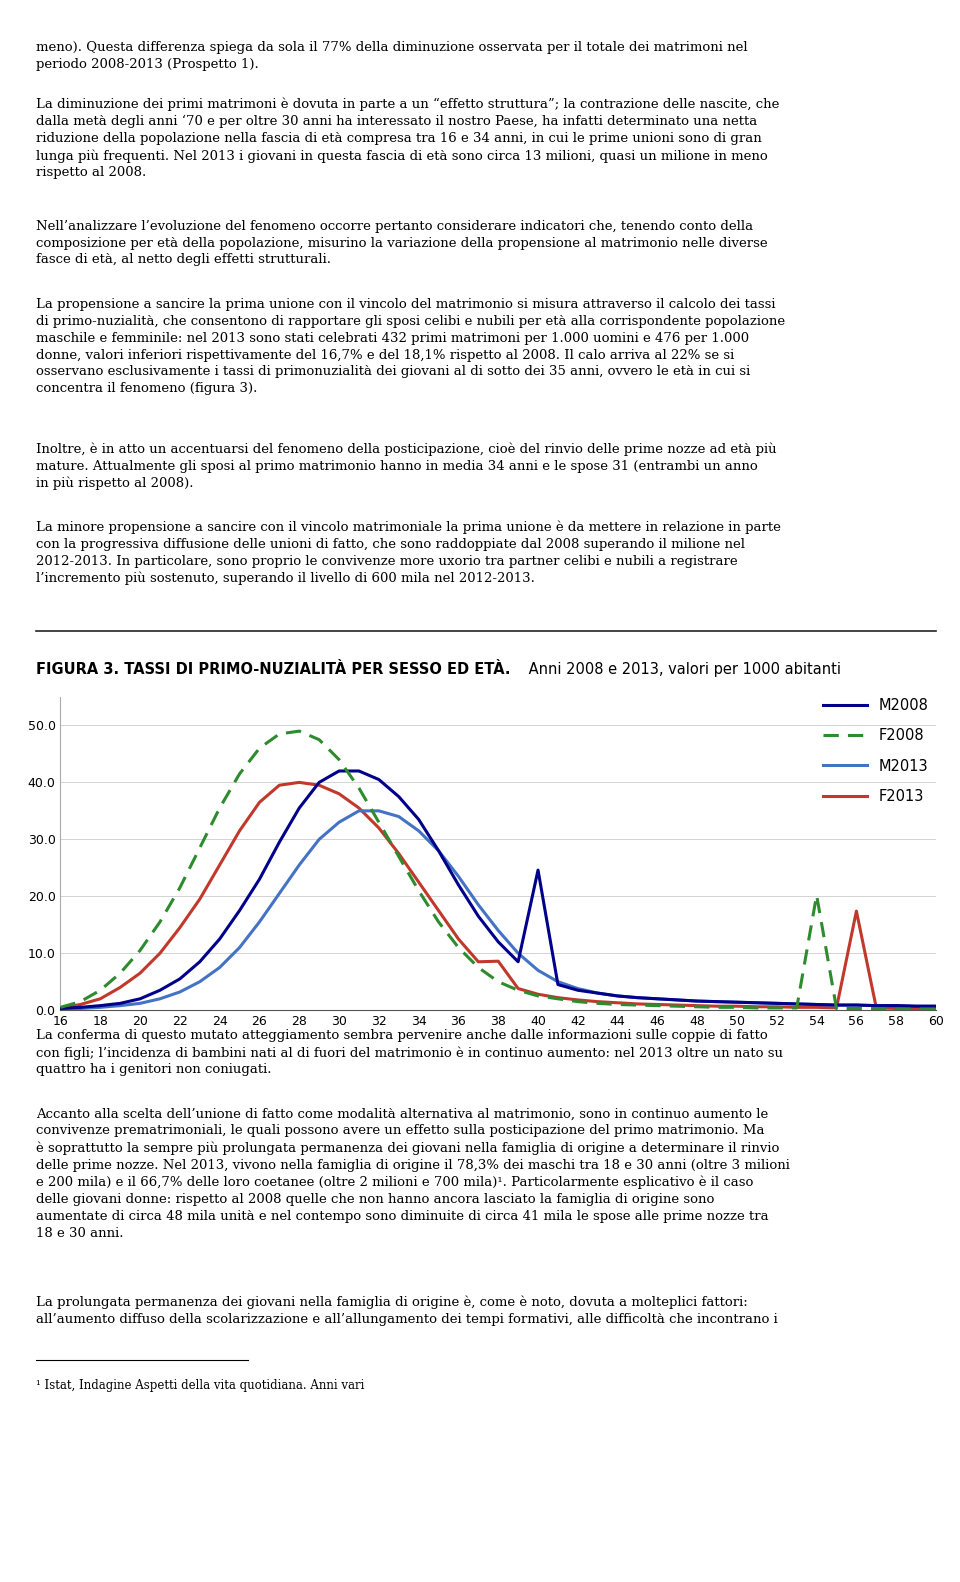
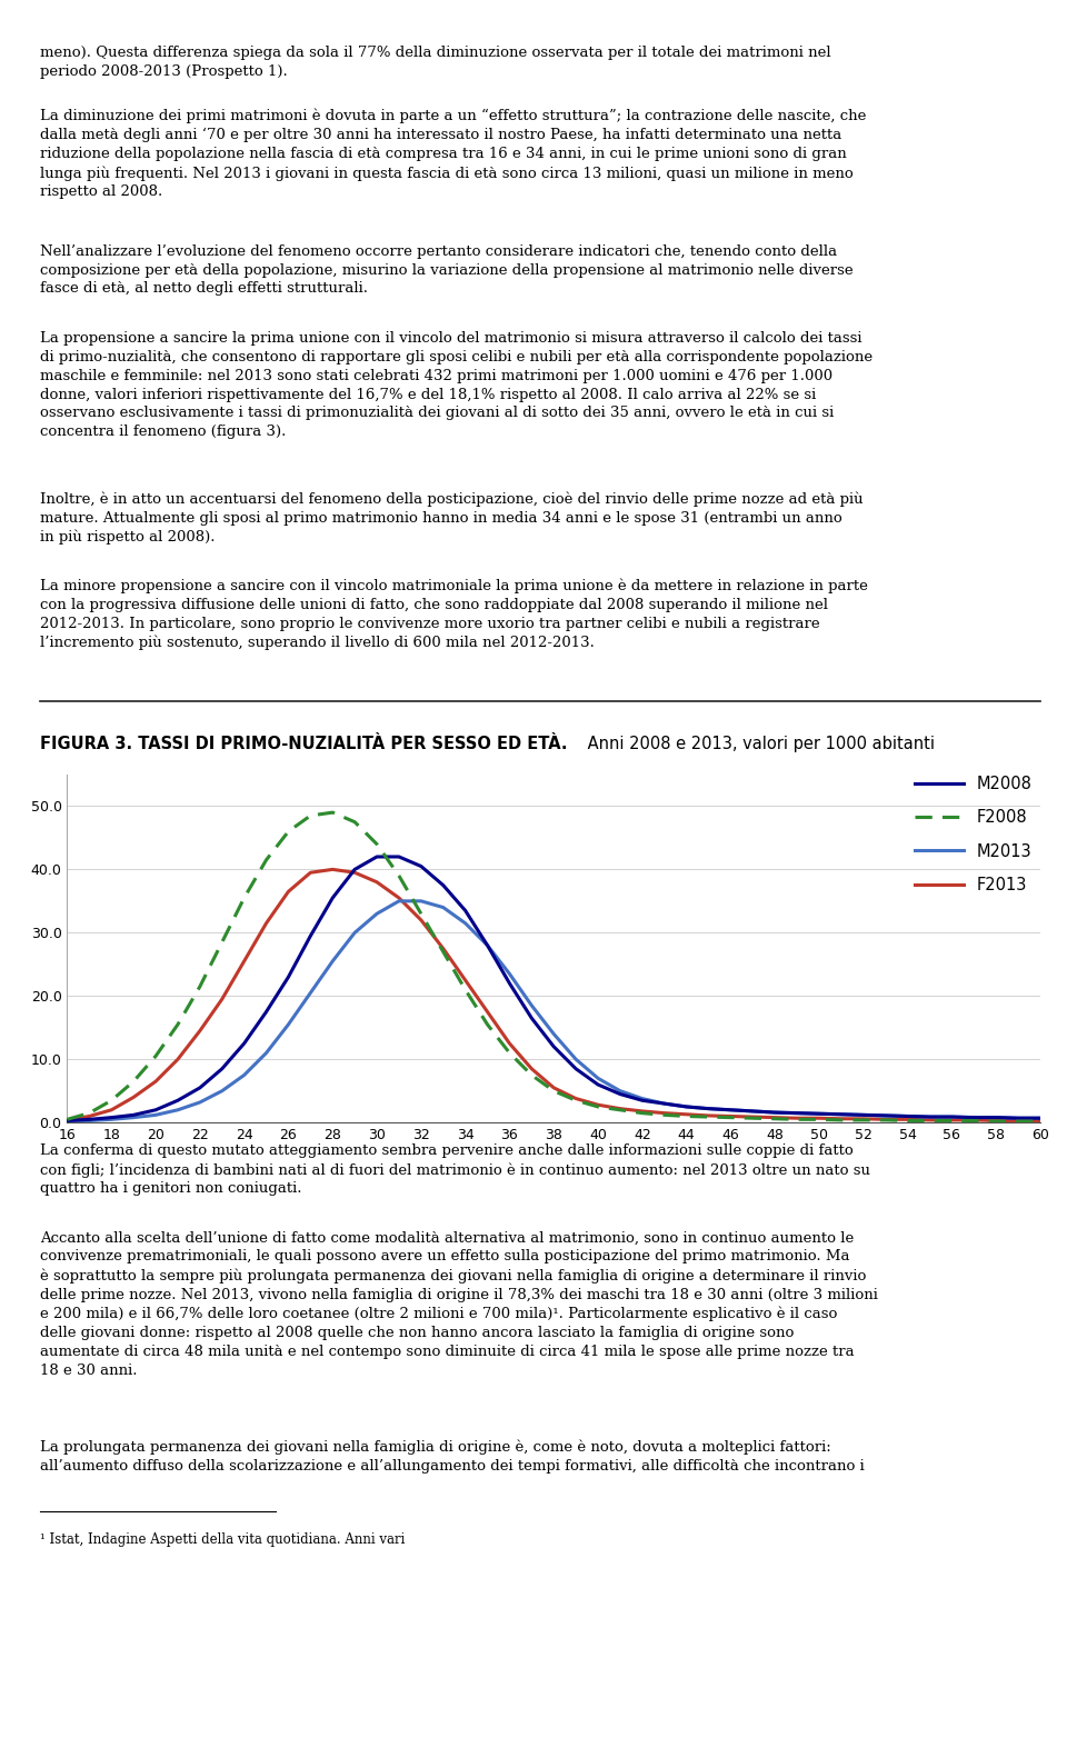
F2013/38: 8.6 -> 5.5
M2008/40: 24.6 -> 6.0
F2008/54: 20.2 -> 0.3
F2013/56: 17.4 -> 0.4
